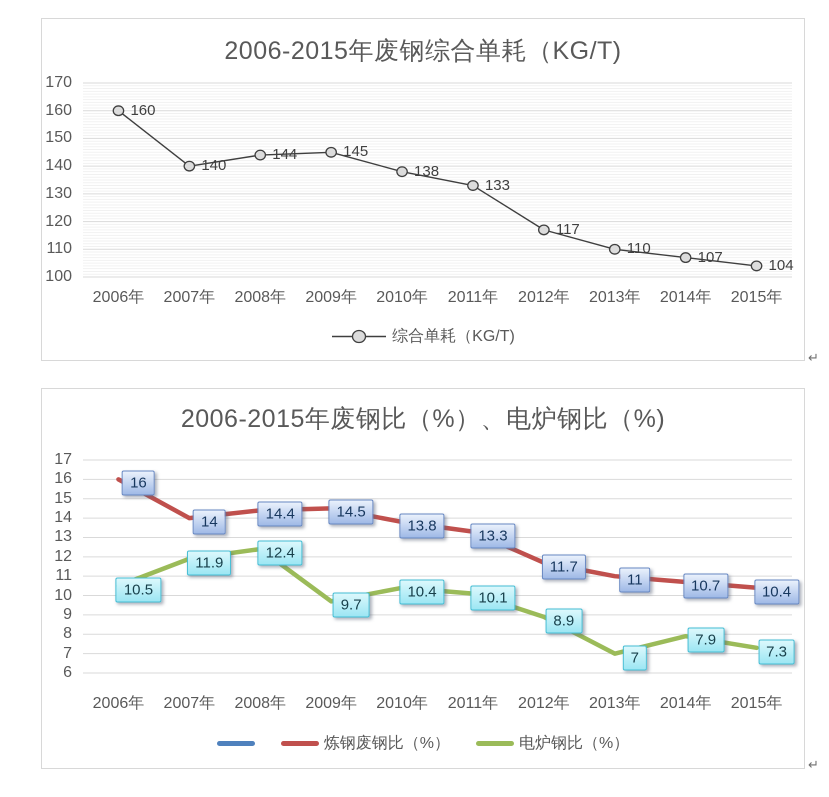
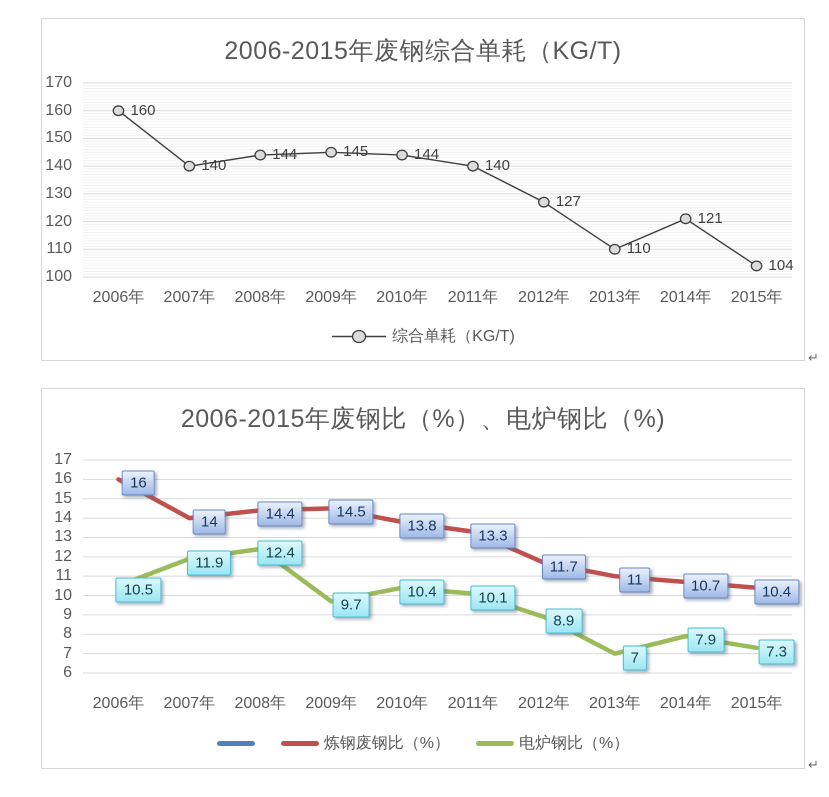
2006-2015年废钢综合单耗（KG/T)/2010年: 138 -> 144
2006-2015年废钢综合单耗（KG/T)/2011年: 133 -> 140
2006-2015年废钢综合单耗（KG/T)/2012年: 117 -> 127
2006-2015年废钢综合单耗（KG/T)/2014年: 107 -> 121
